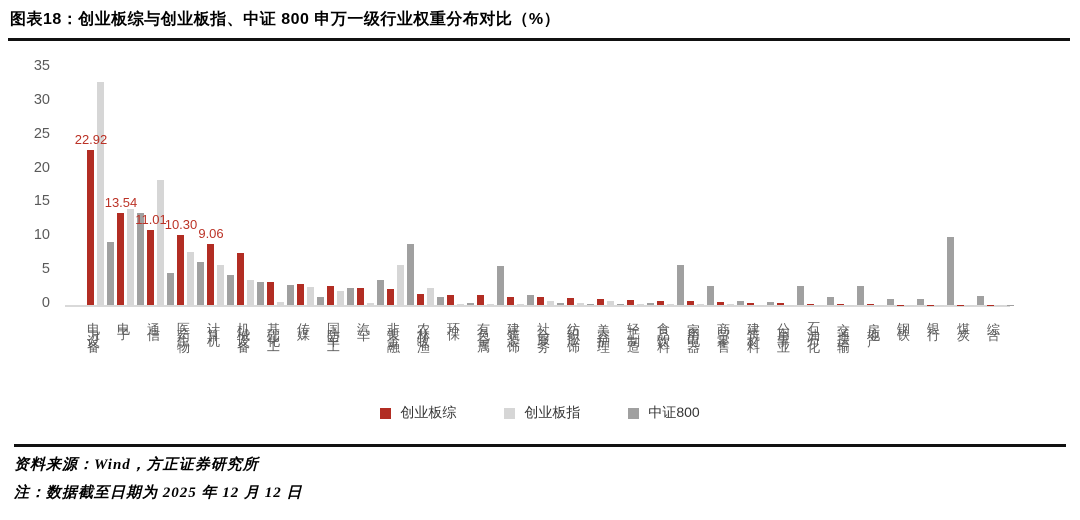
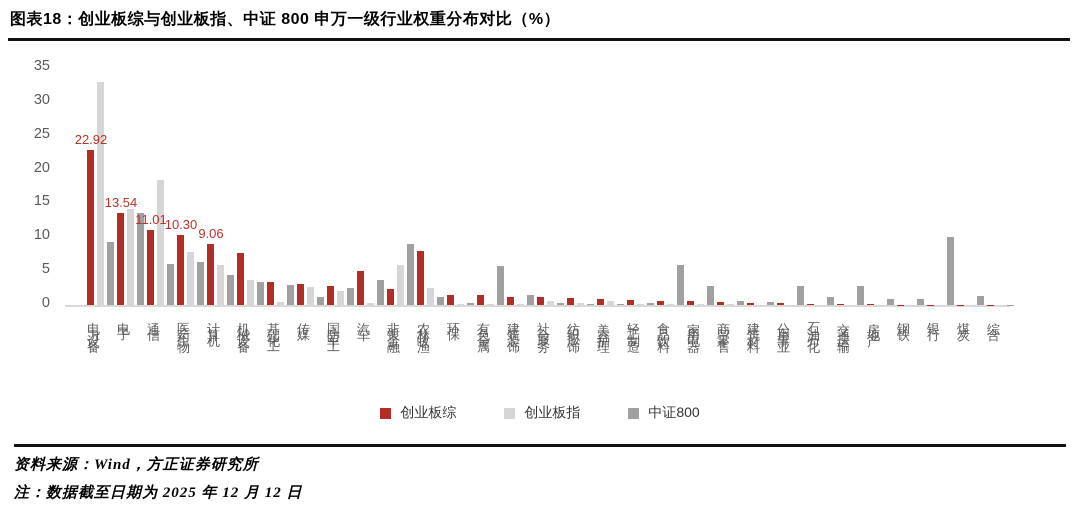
中证800/通信: 5 -> 6
创业板综/汽车: 3 -> 5
创业板综/农林牧渔: 2 -> 8
